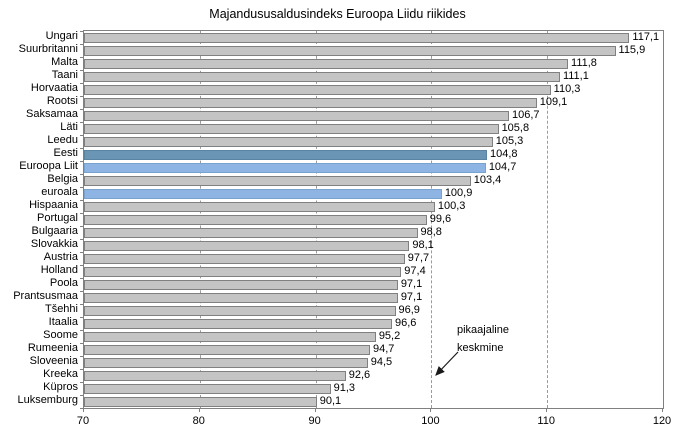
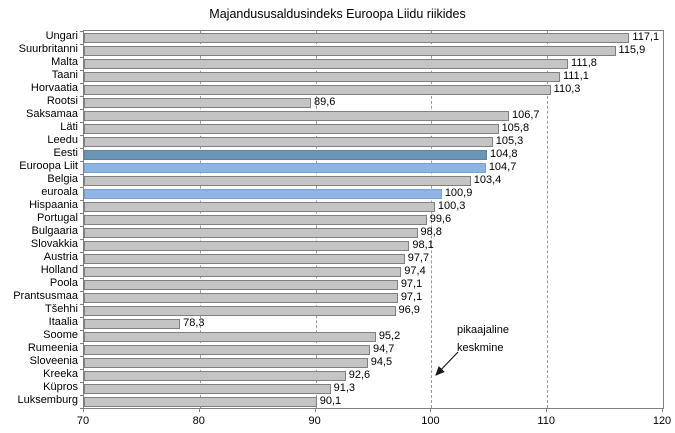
Rootsi: 109,1 -> 89,6
Itaalia: 96,6 -> 78,3
